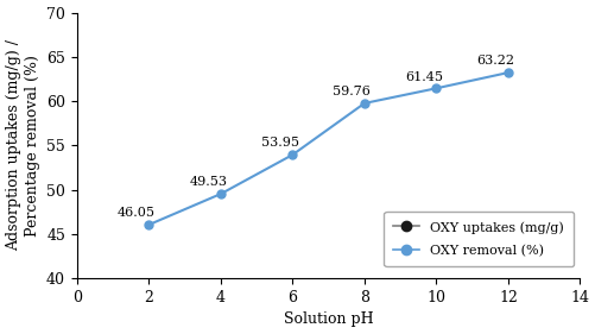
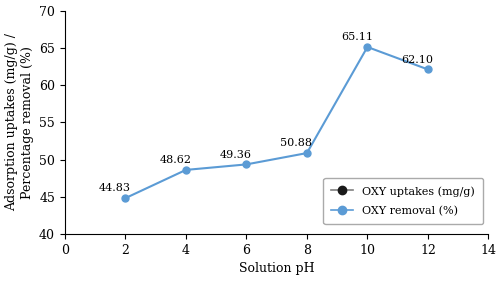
2: 46.05 -> 44.83
4: 49.53 -> 48.62
6: 53.95 -> 49.36
8: 59.76 -> 50.88
10: 61.45 -> 65.11
12: 63.22 -> 62.10
